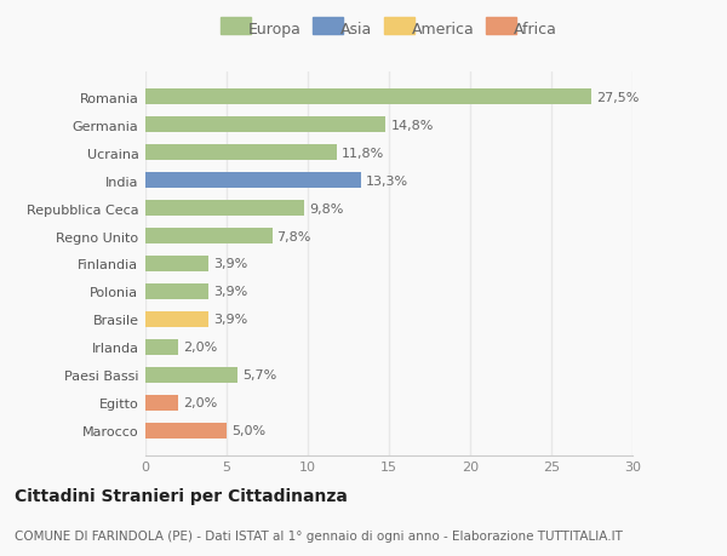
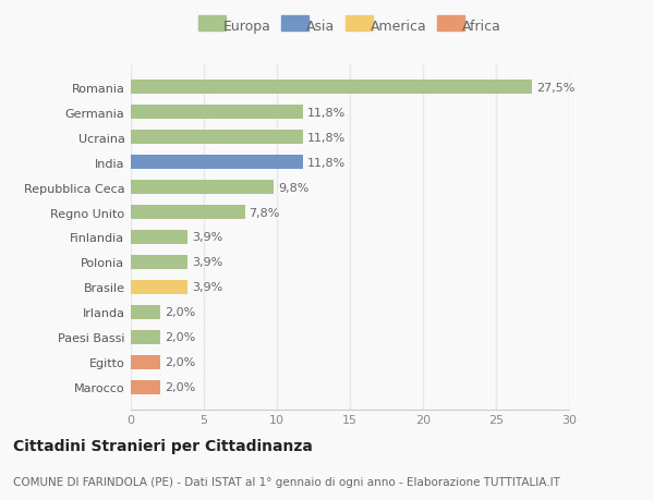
Germania: 14,8% -> 11,8%
India: 13,3% -> 11,8%
Paesi Bassi: 5,7% -> 2,0%
Marocco: 5,0% -> 2,0%
